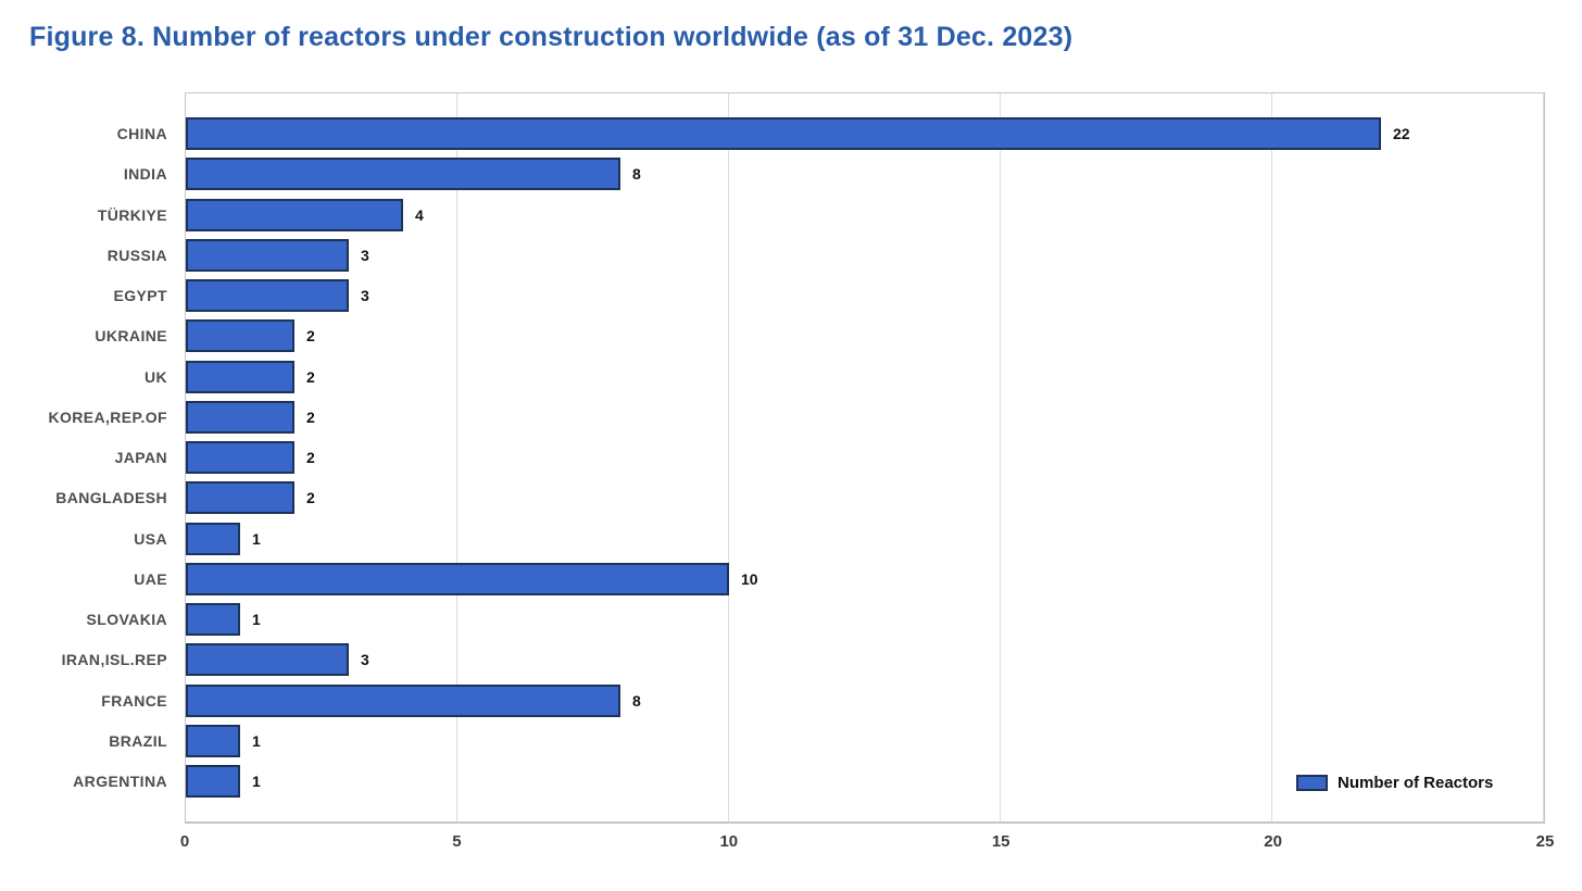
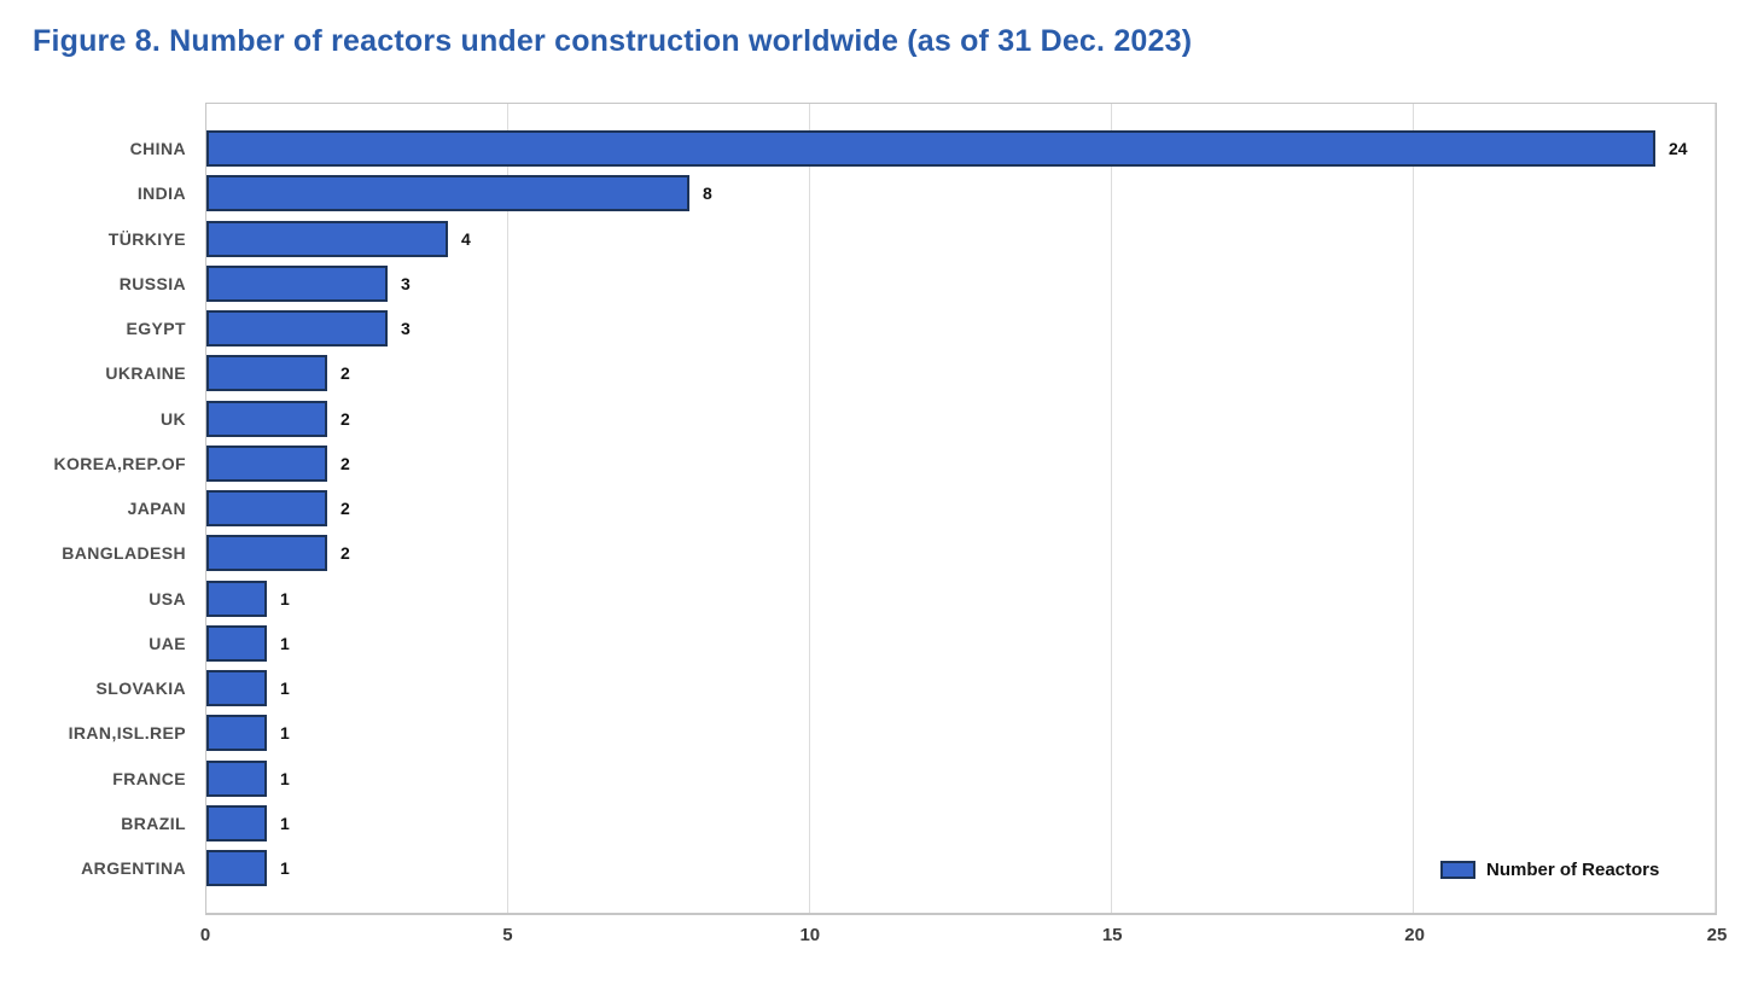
CHINA: 22 -> 24
UAE: 10 -> 1
IRAN,ISL.REP: 3 -> 1
FRANCE: 8 -> 1
